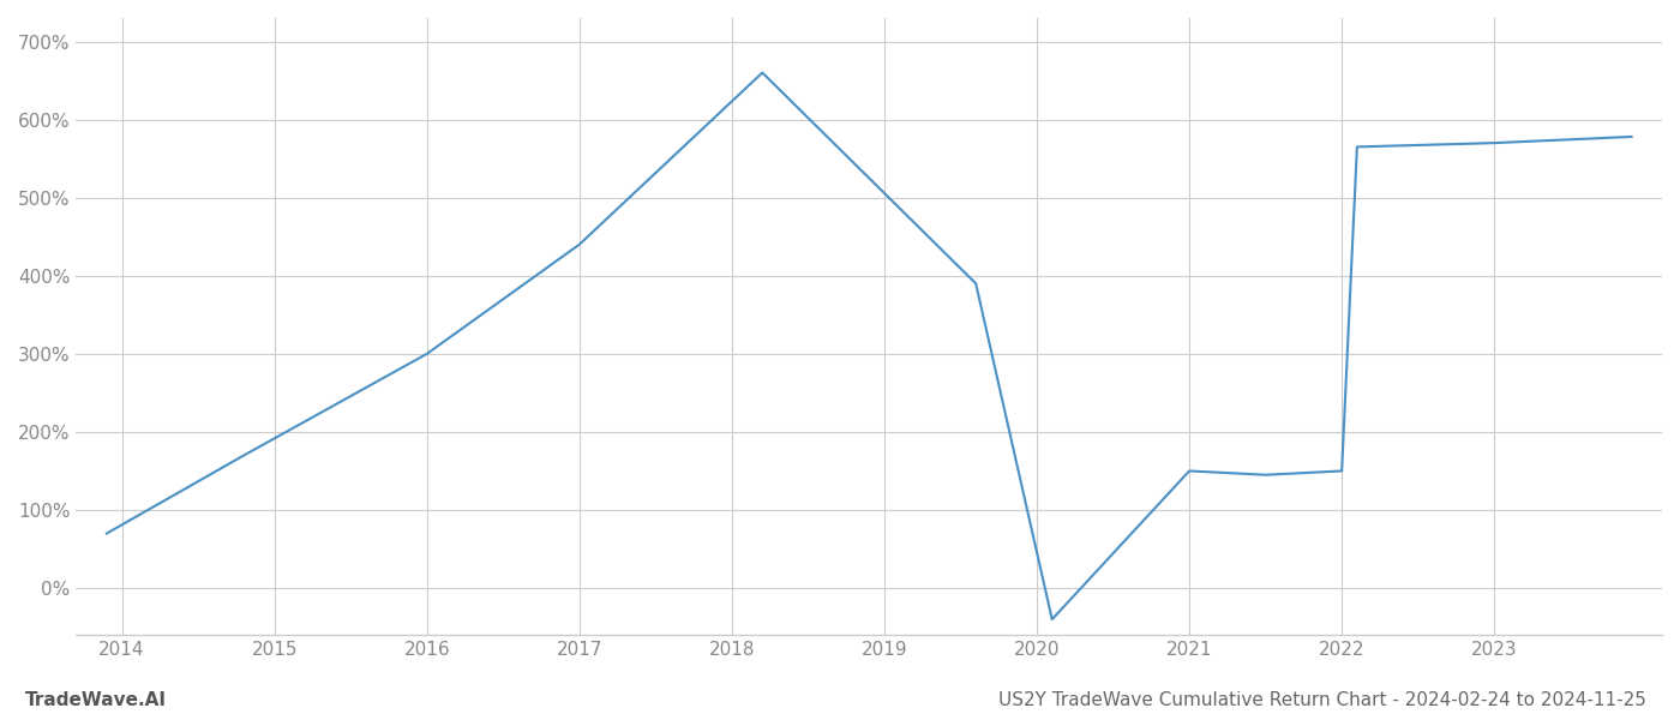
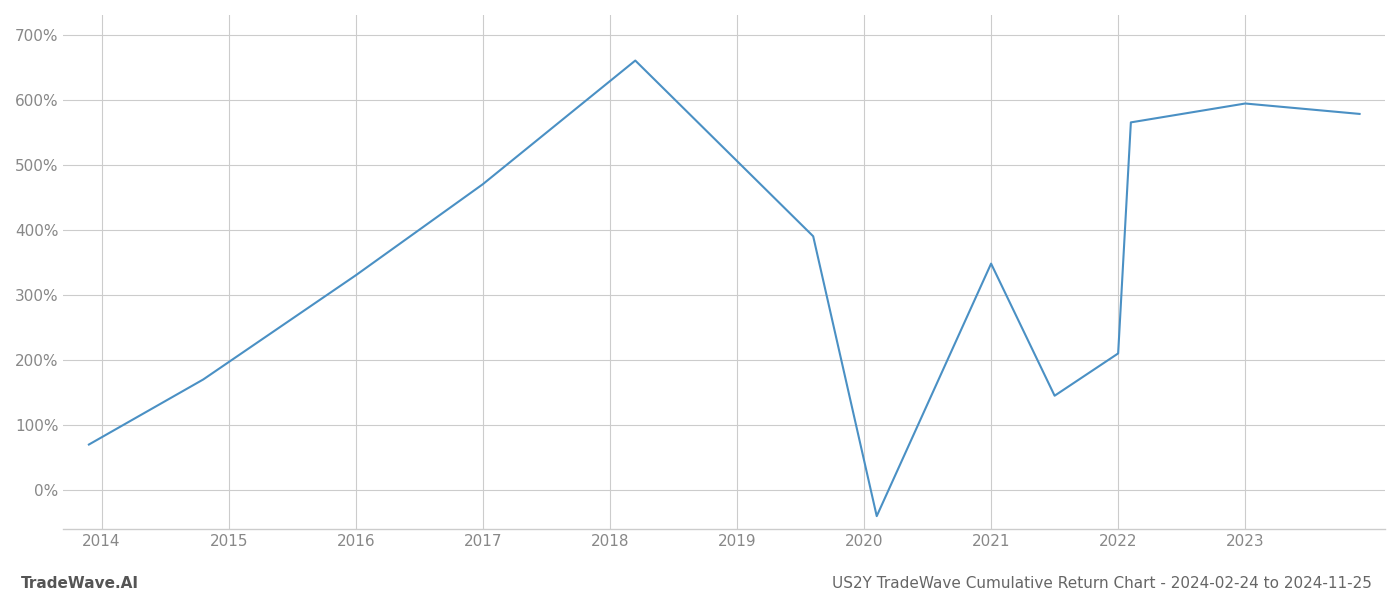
2016: 300% -> 330%
2017: 440% -> 470%
2021: 150% -> 348%
2022: 150% -> 210%
2023: 570% -> 594%
